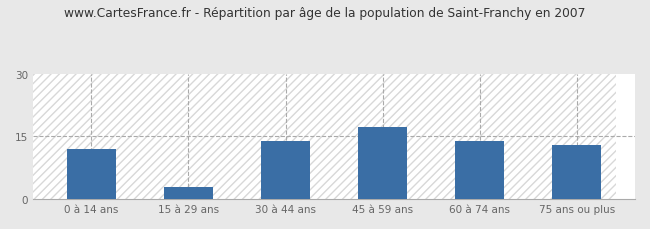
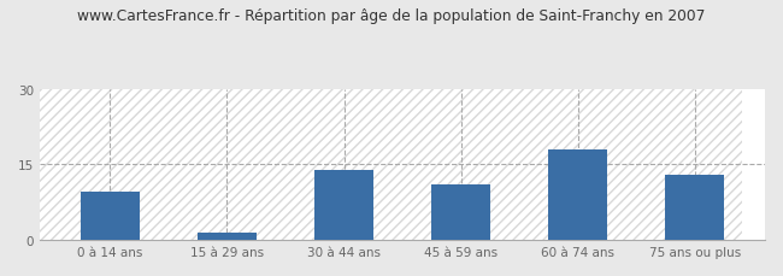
0 à 14 ans: 12.0 -> 9.5
15 à 29 ans: 3.0 -> 1.5
45 à 59 ans: 17.2 -> 11.0
60 à 74 ans: 14.0 -> 18.0
